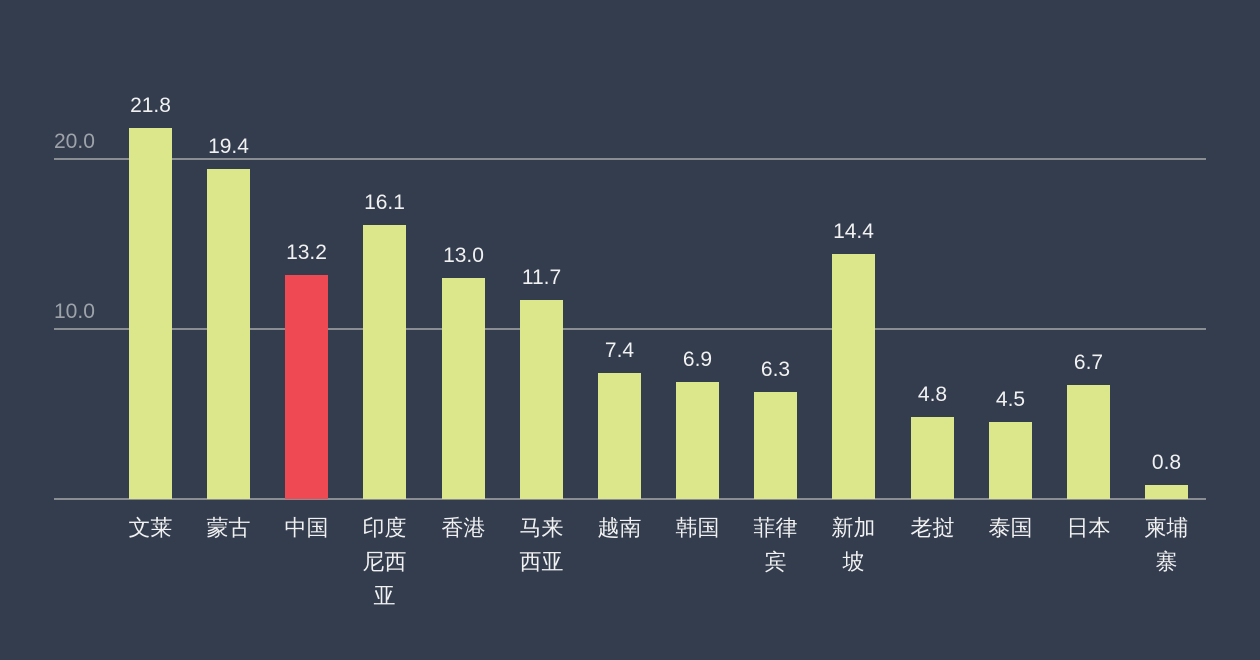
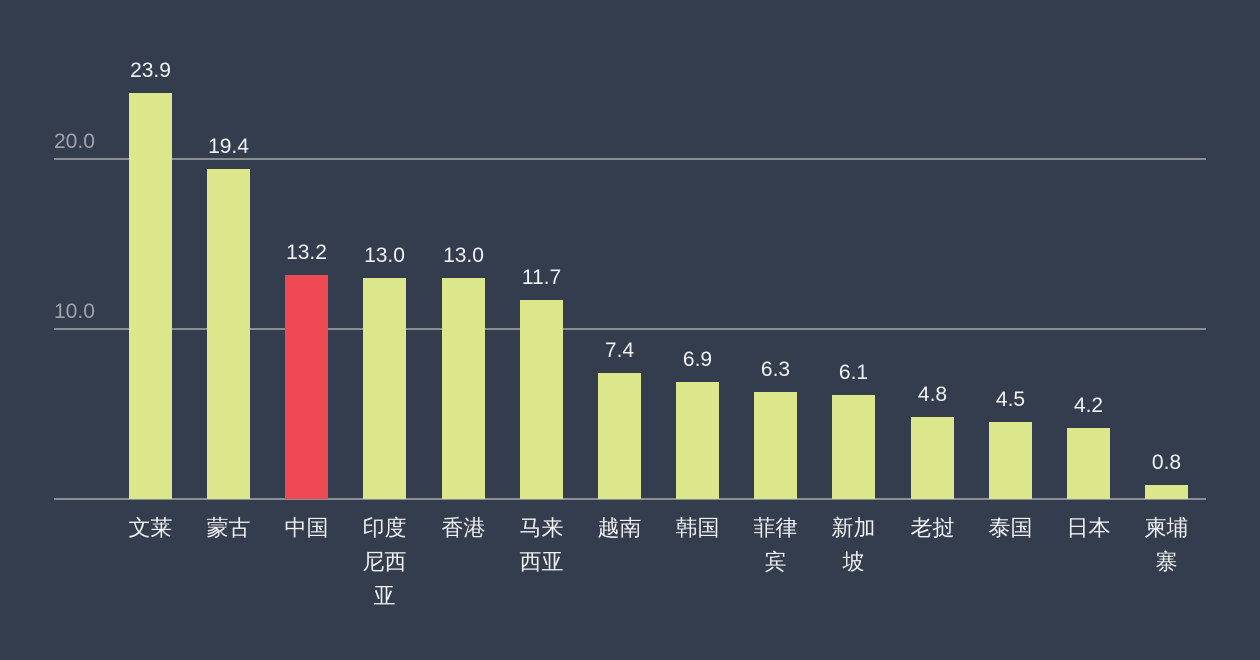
文莱: 21.8 -> 23.9
印度尼西亚: 16.1 -> 13.0
新加坡: 14.4 -> 6.1
日本: 6.7 -> 4.2
